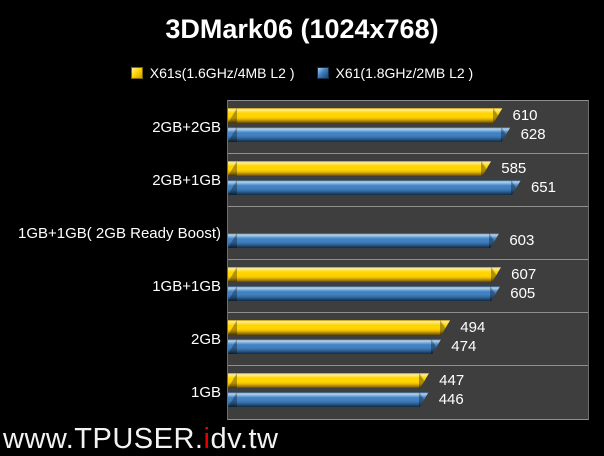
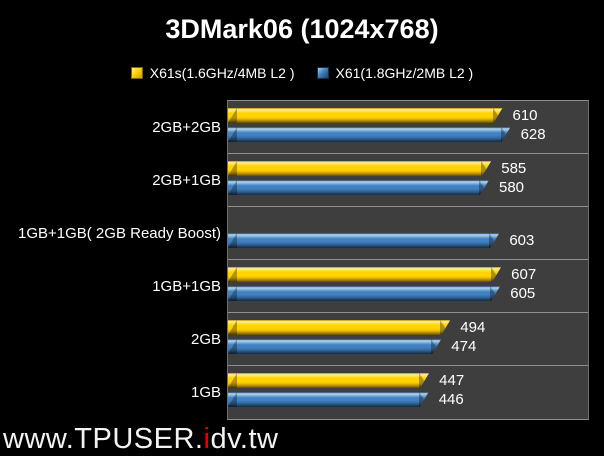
X61(1.8GHz/2MB L2 )/2GB+1GB: 651 -> 580
